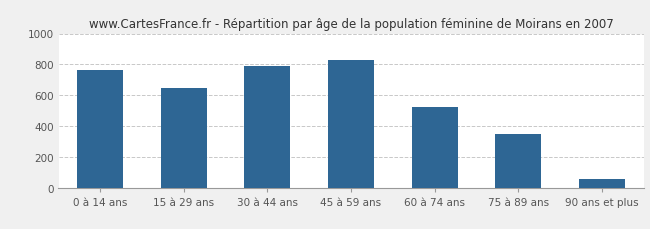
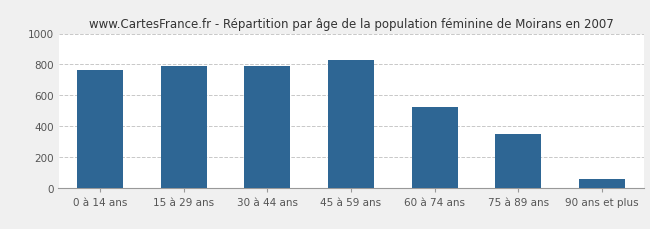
15 à 29 ans: 640 -> 790
